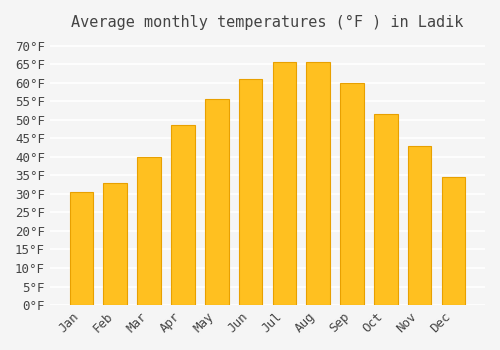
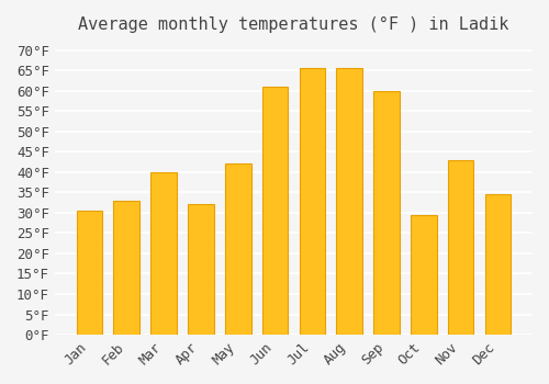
Apr: 48.5°F -> 32.0°F
May: 55.5°F -> 42.0°F
Oct: 51.5°F -> 29.5°F
